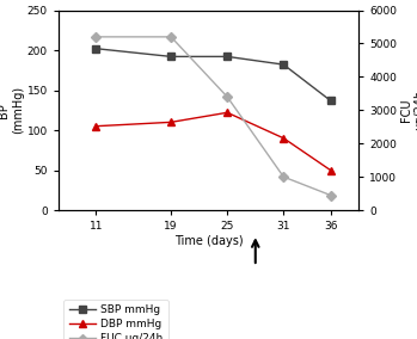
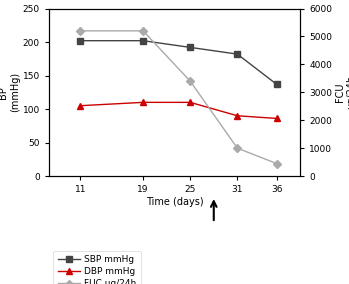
SBP mmHg/19: 192 -> 202
DBP mmHg/25: 122 -> 110
DBP mmHg/36: 50 -> 86
